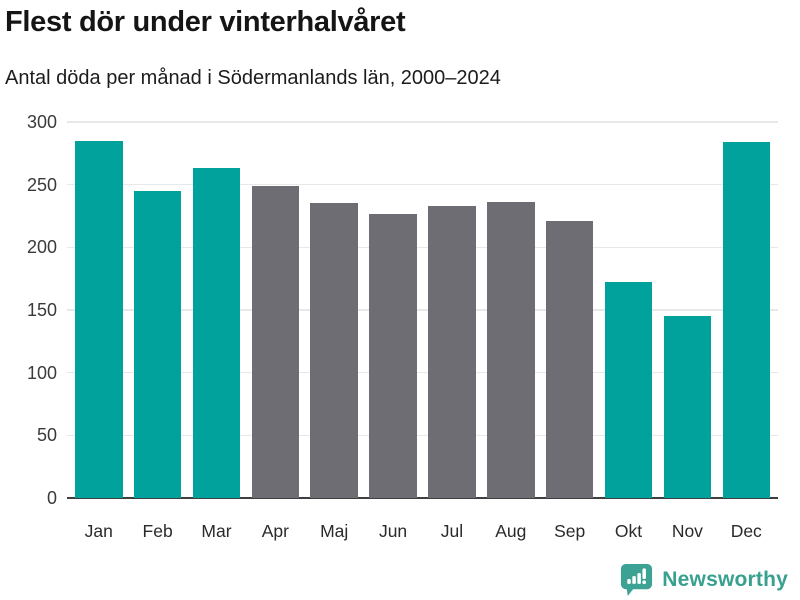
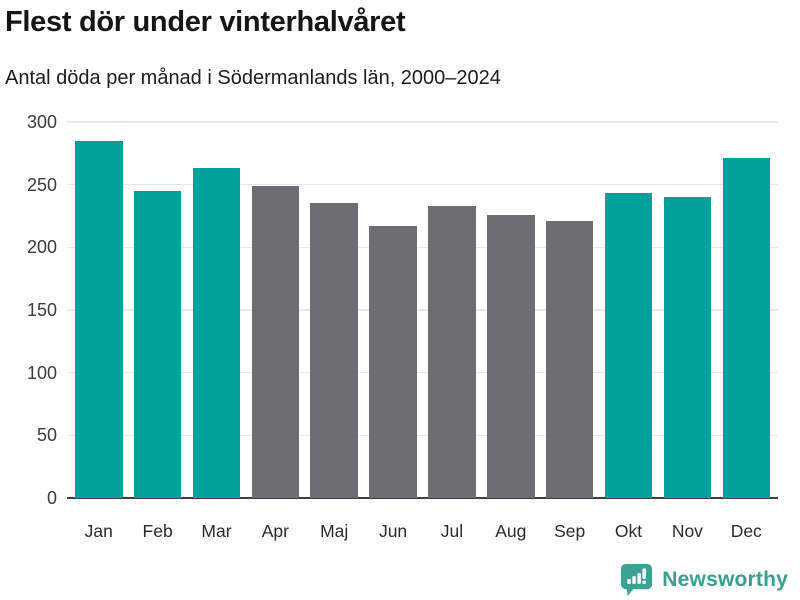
Jun: 227 -> 217
Aug: 236 -> 226
Okt: 172 -> 243
Nov: 145 -> 240
Dec: 284 -> 271
